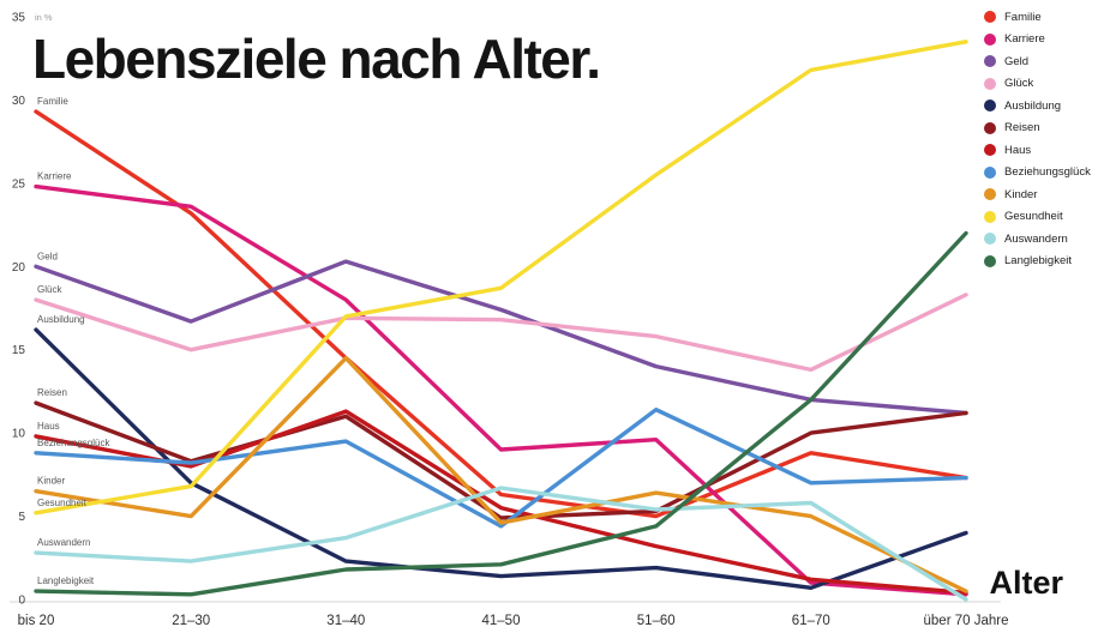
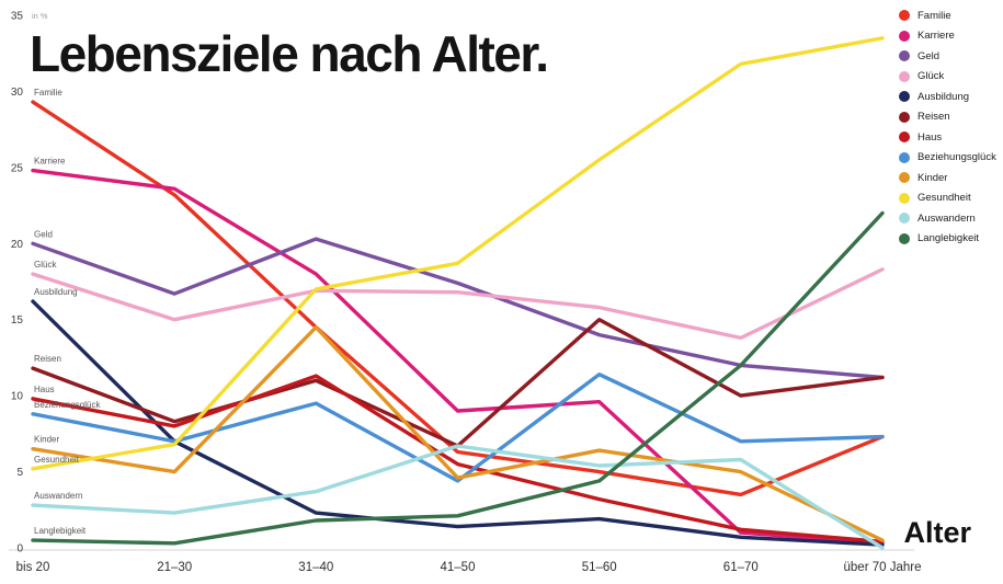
Beziehungsglück/21–30: 8.2 -> 7.0
Reisen/41–50: 4.9 -> 6.7
Reisen/51–60: 5.3 -> 15.0
Familie/61–70: 8.8 -> 3.5
Ausbildung/über 70 Jahre: 4.0 -> 0.2
